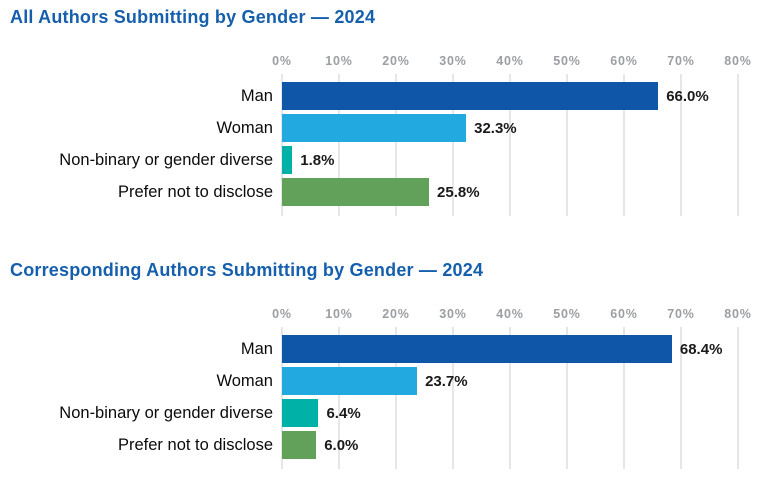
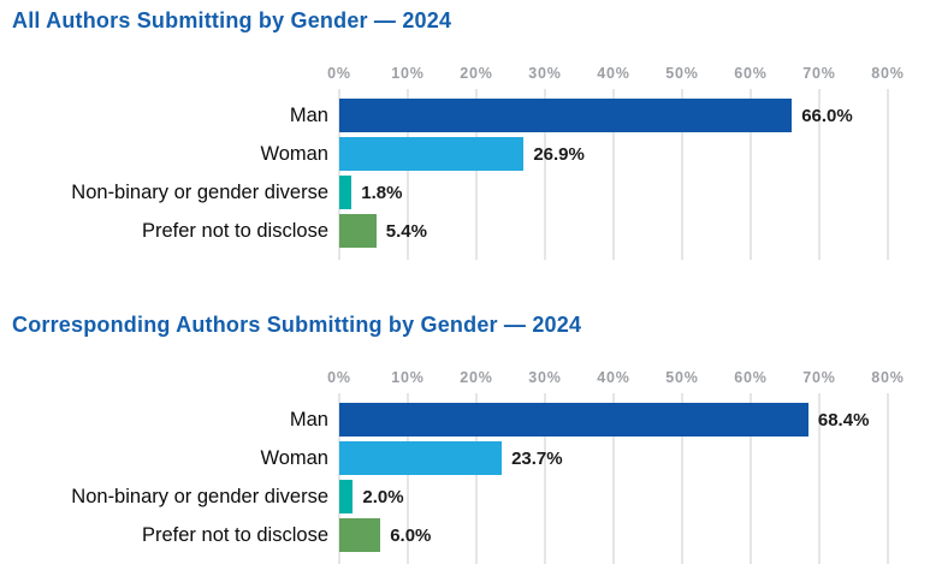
All Authors Submitting by Gender — 2024/Woman: 32.3% -> 26.9%
All Authors Submitting by Gender — 2024/Prefer not to disclose: 25.8% -> 5.4%
Corresponding Authors Submitting by Gender — 2024/Non-binary or gender diverse: 6.4% -> 2.0%
